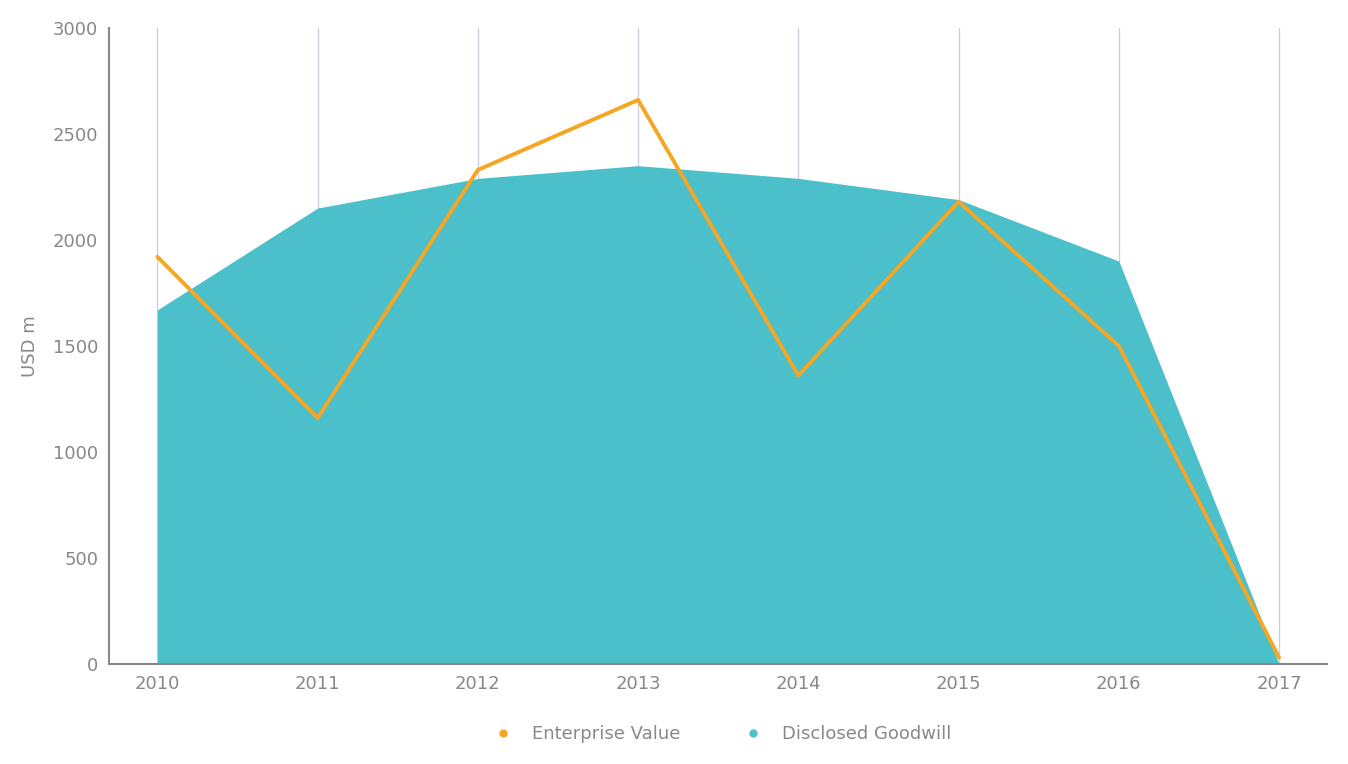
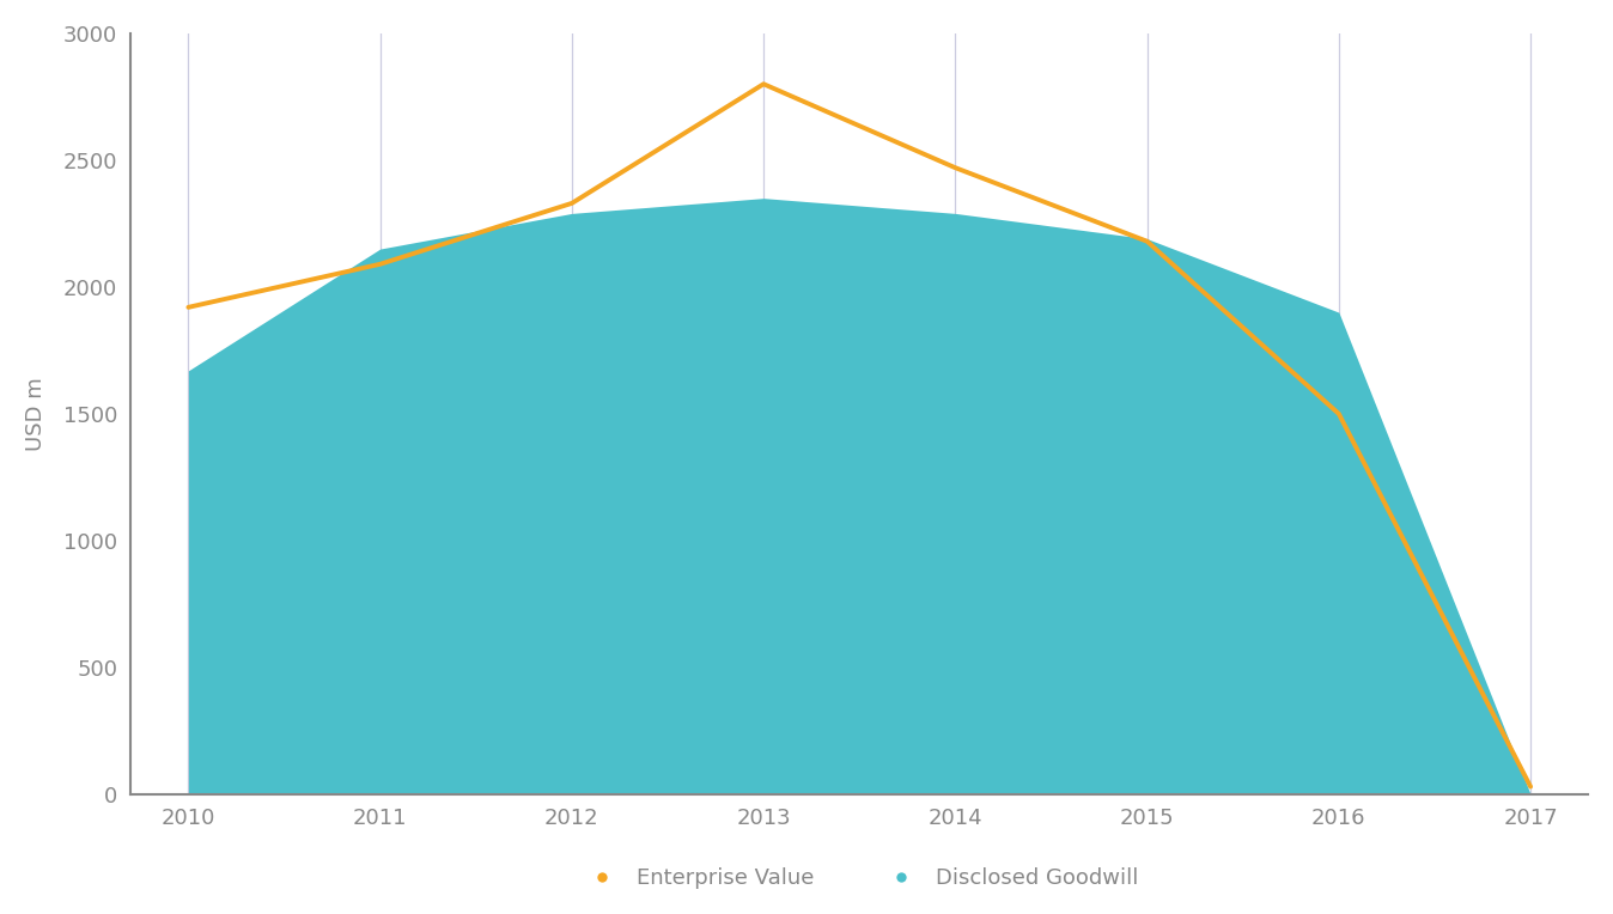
Enterprise Value/2011: 1160 -> 2090
Enterprise Value/2013: 2660 -> 2800
Enterprise Value/2014: 1360 -> 2470
